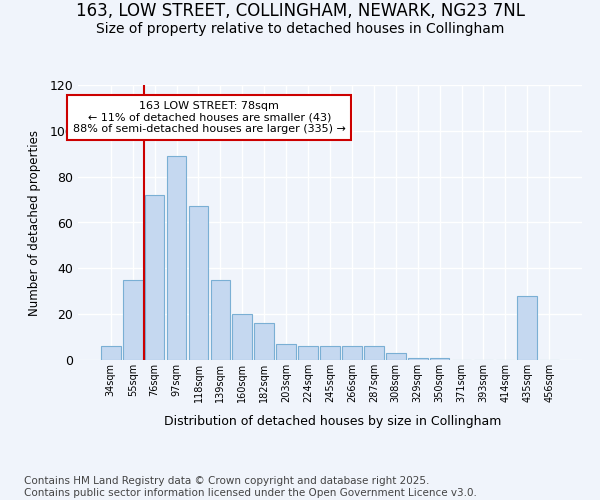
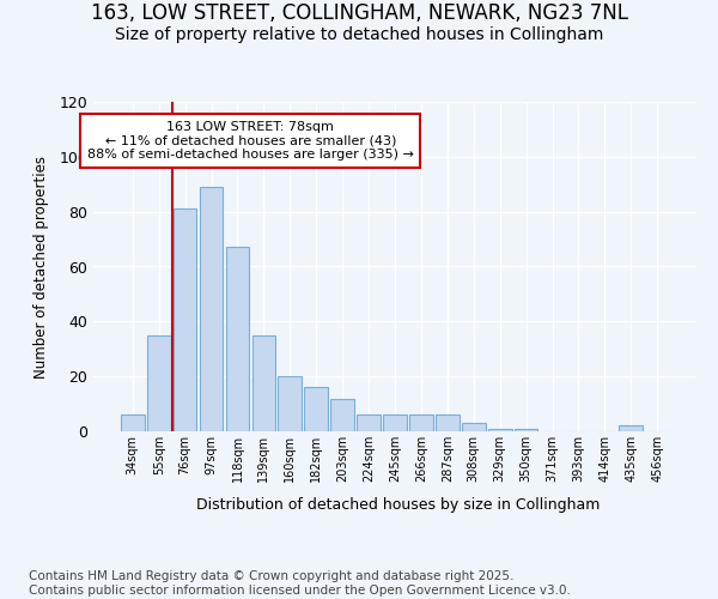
76sqm: 72 -> 81
203sqm: 7 -> 12
435sqm: 28 -> 2
